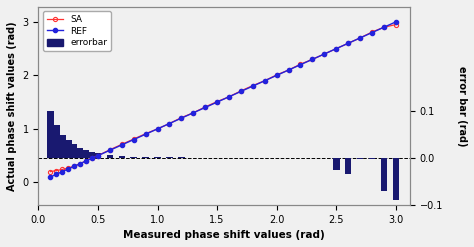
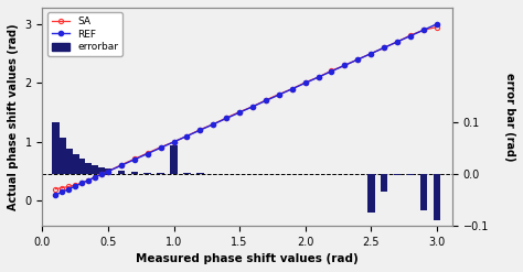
errorbar/1.0: 0.002 -> 0.055
errorbar/2.5: -0.025 -> -0.075
